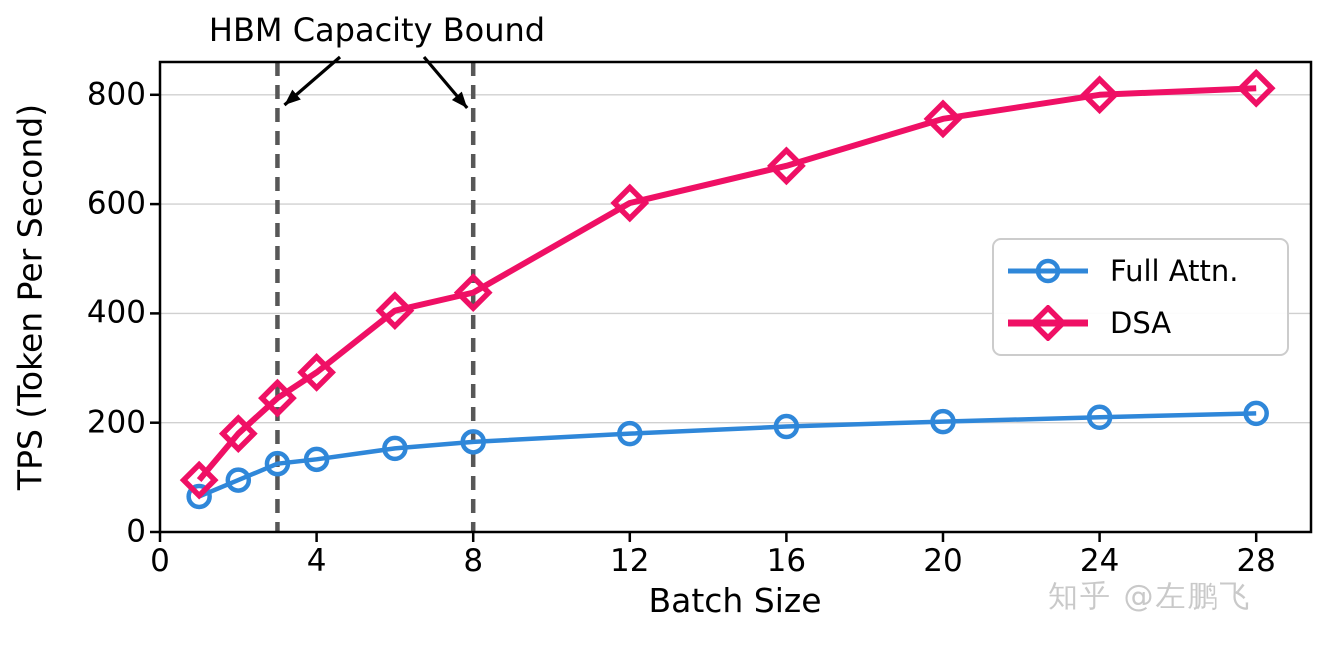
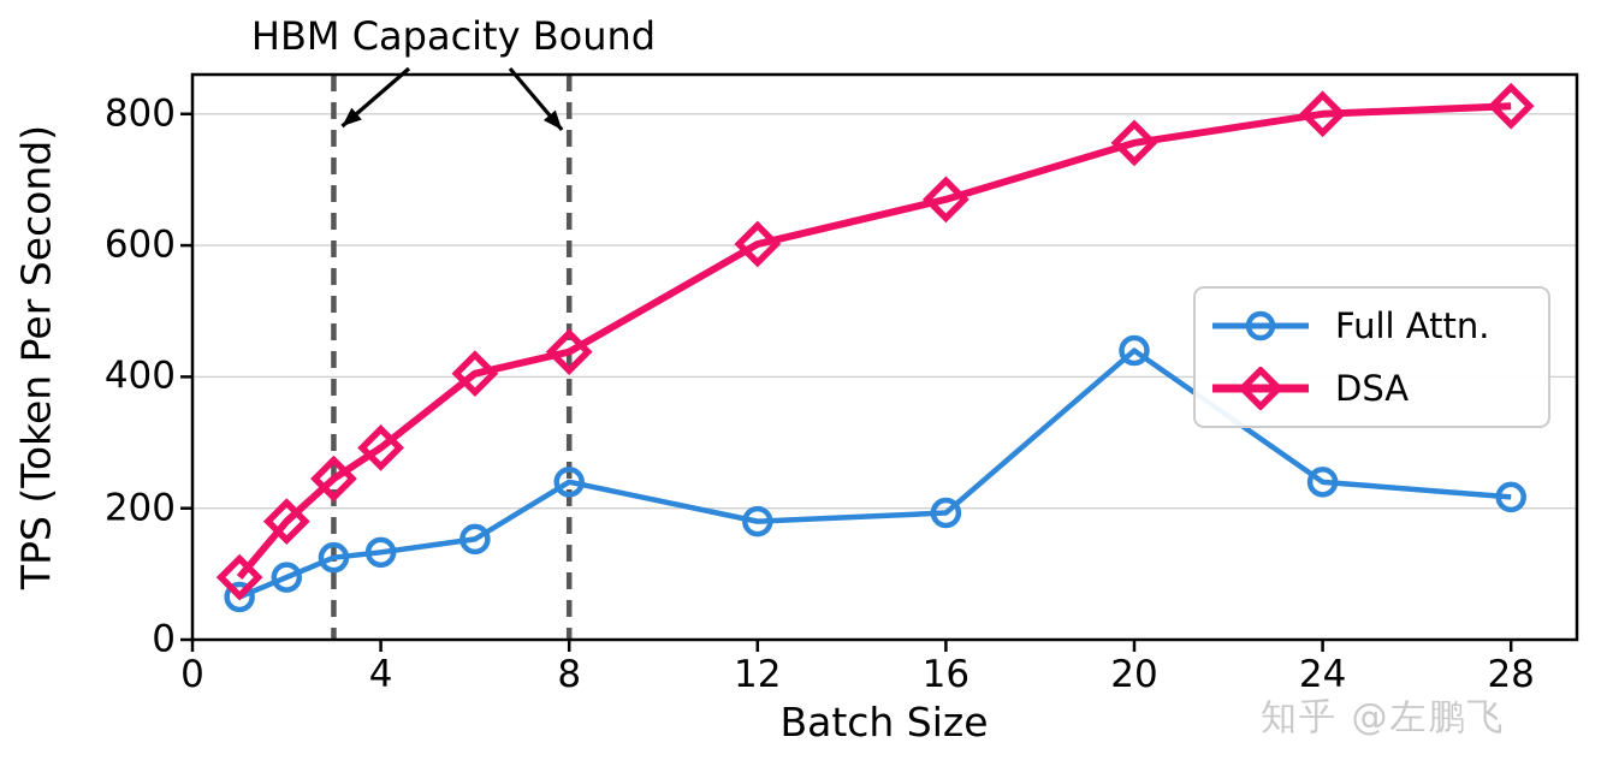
Full Attn./8: 160 -> 240
Full Attn./20: 200 -> 440
Full Attn./24: 210 -> 240
